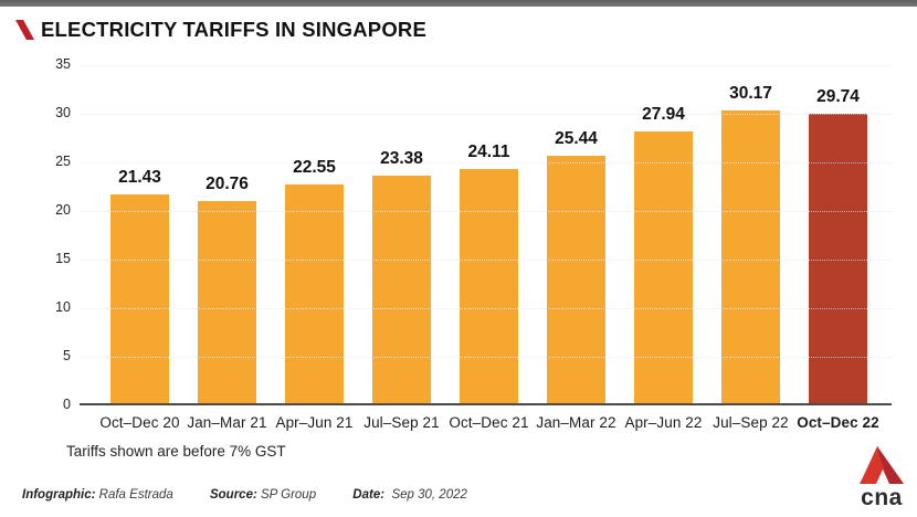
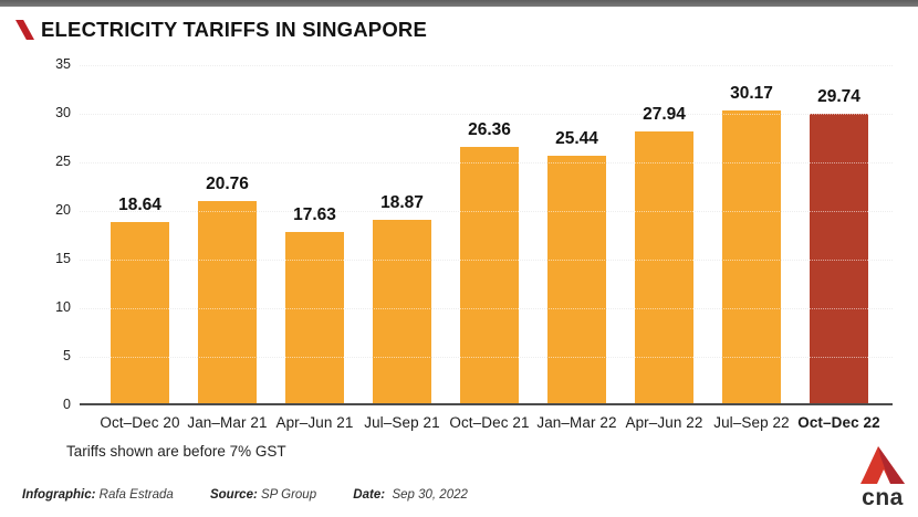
Oct–Dec 20: 21.43 -> 18.64
Apr–Jun 21: 22.55 -> 17.63
Jul–Sep 21: 23.38 -> 18.87
Oct–Dec 21: 24.11 -> 26.36
